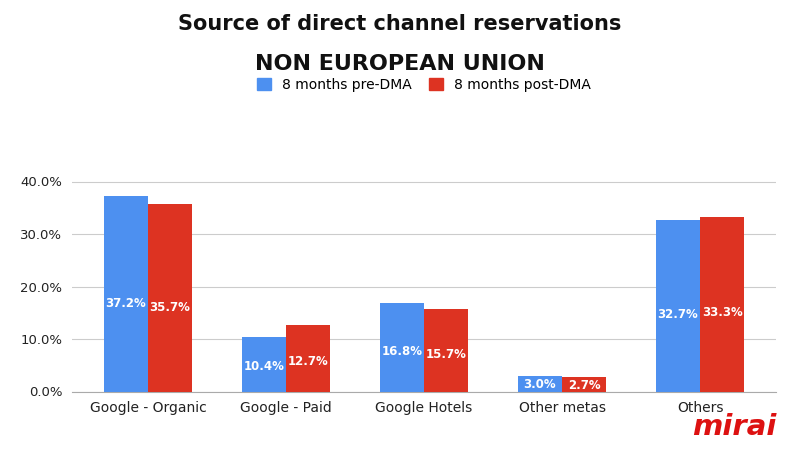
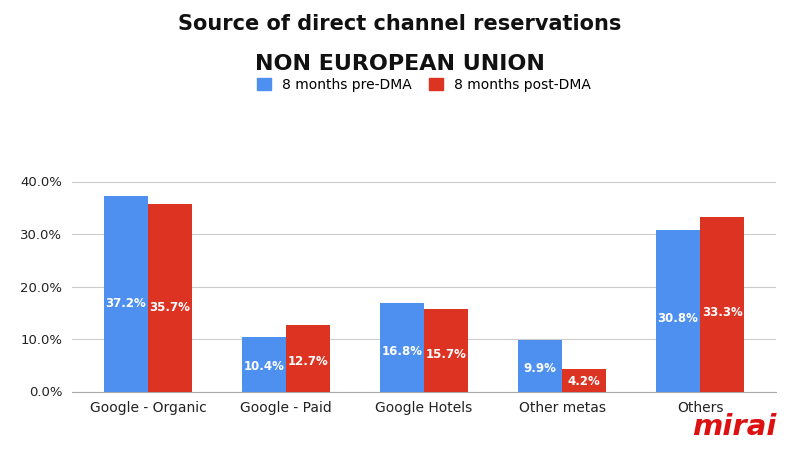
8 months pre-DMA/Other metas: 3.0% -> 9.9%
8 months post-DMA/Other metas: 2.7% -> 4.2%
8 months pre-DMA/Others: 32.7% -> 30.8%
